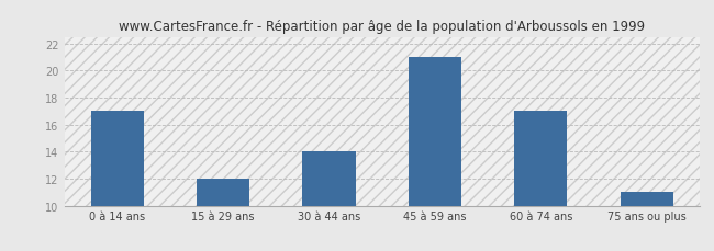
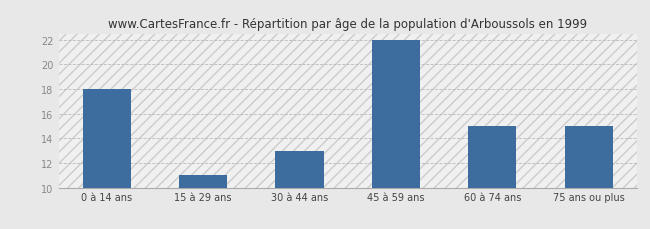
0 à 14 ans: 17 -> 18
15 à 29 ans: 12 -> 11
30 à 44 ans: 14 -> 13
45 à 59 ans: 21 -> 22
60 à 74 ans: 17 -> 15
75 ans ou plus: 11 -> 15
